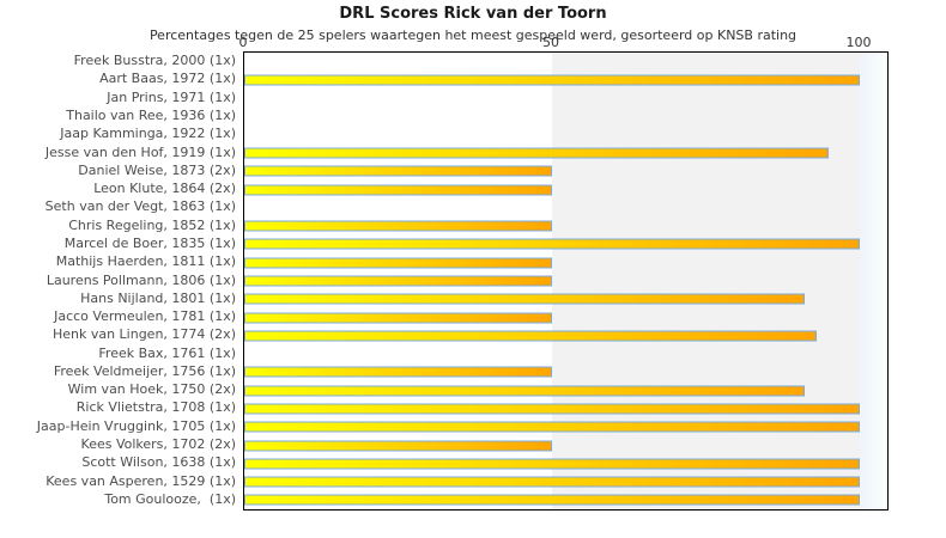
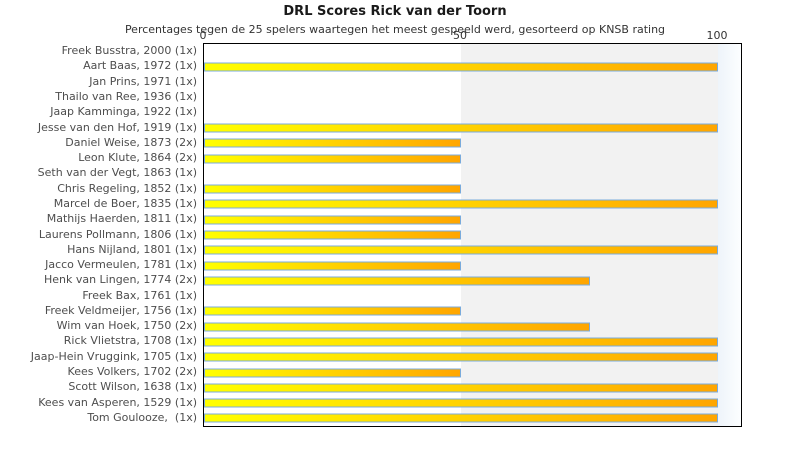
Jesse van den Hof, 1919 (1x): 95 -> 100
Hans Nijland, 1801 (1x): 91 -> 100
Henk van Lingen, 1774 (2x): 93 -> 75
Wim van Hoek, 1750 (2x): 91 -> 75
